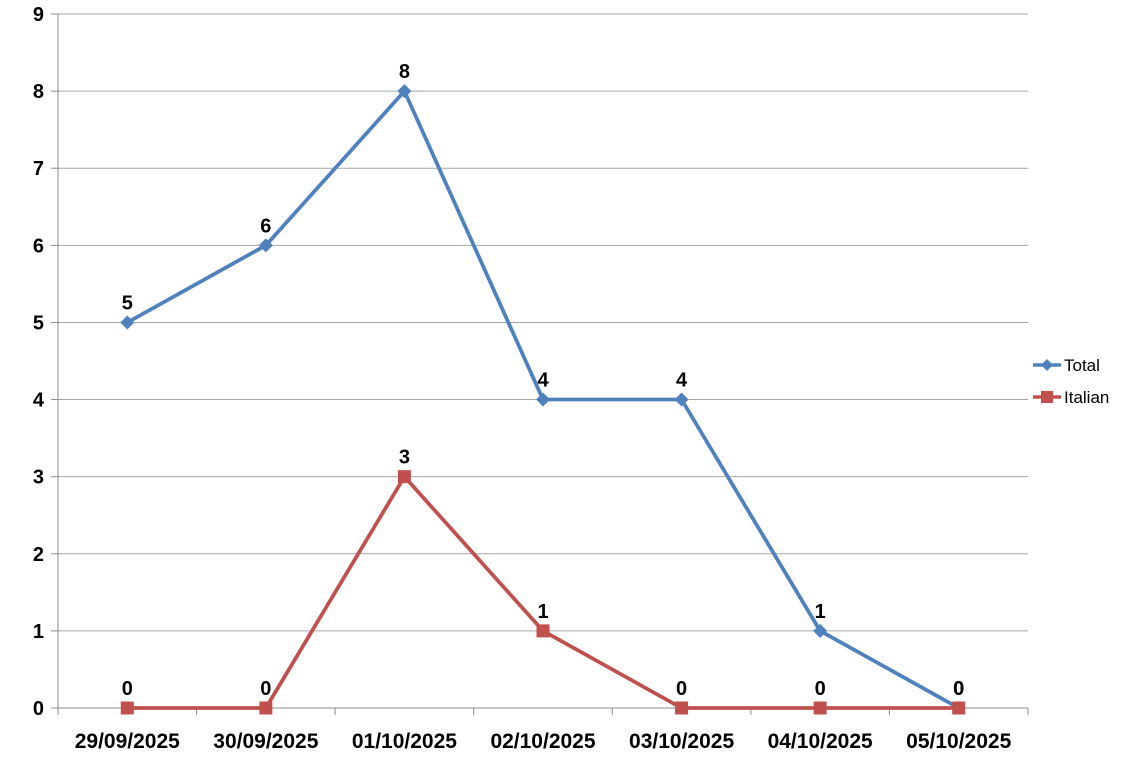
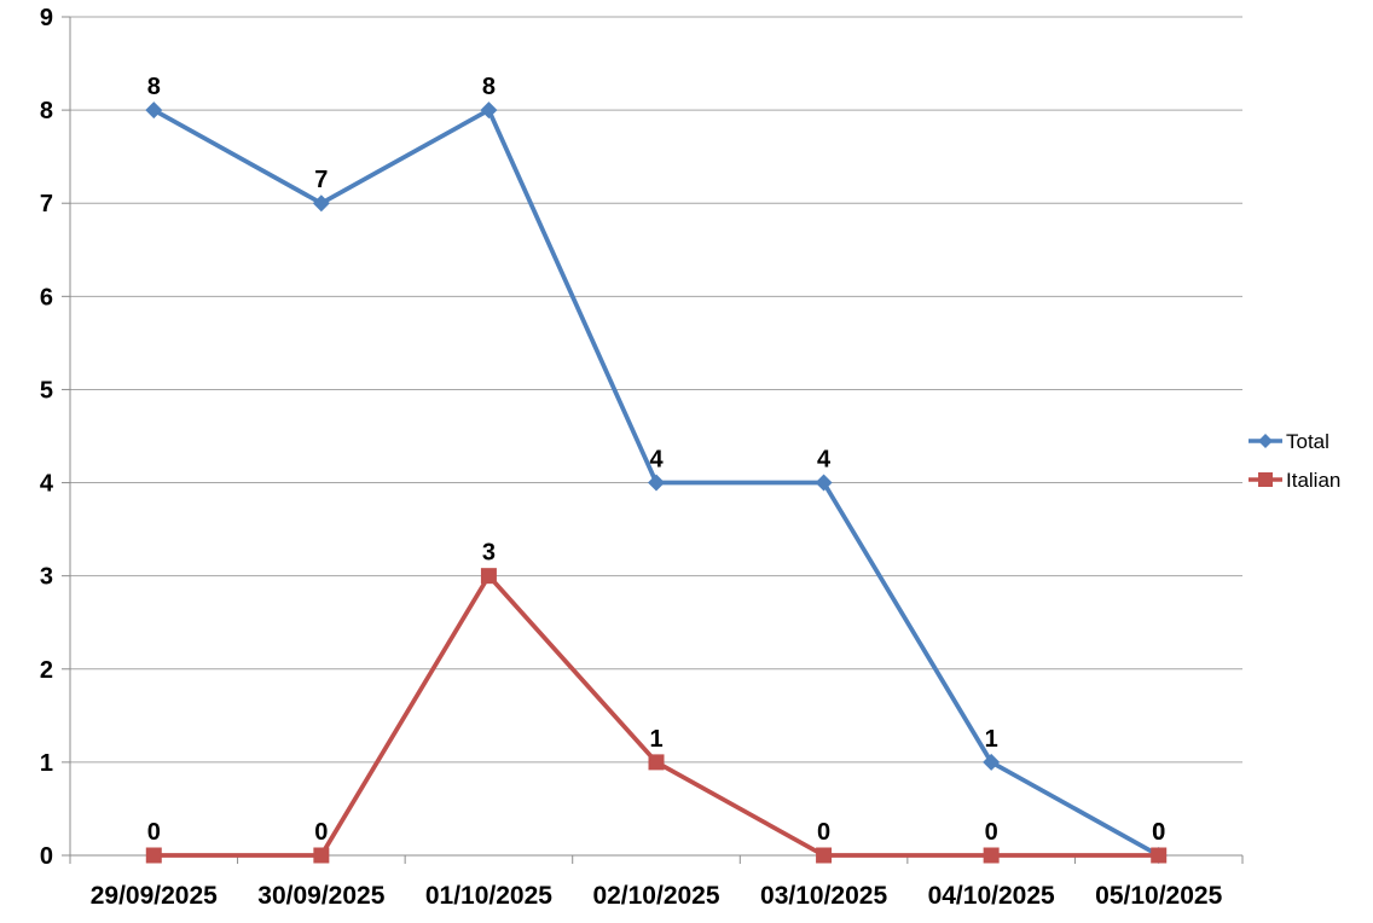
Total/29/09/2025: 5 -> 8
Total/30/09/2025: 6 -> 7
